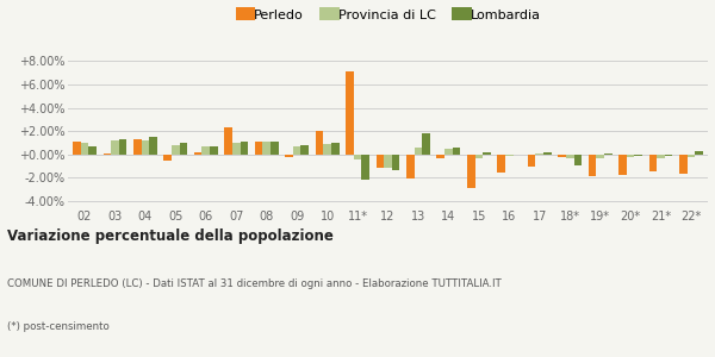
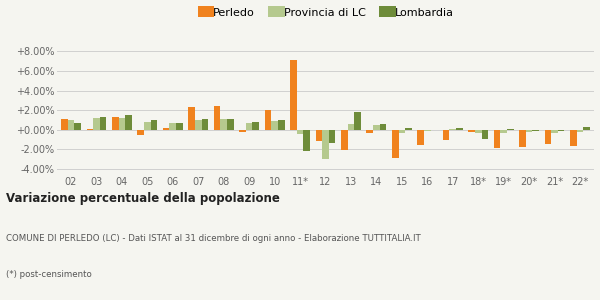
Perledo/08: 1.1% -> 2.4%
Provincia di LC/12: -1.1% -> -3.0%
